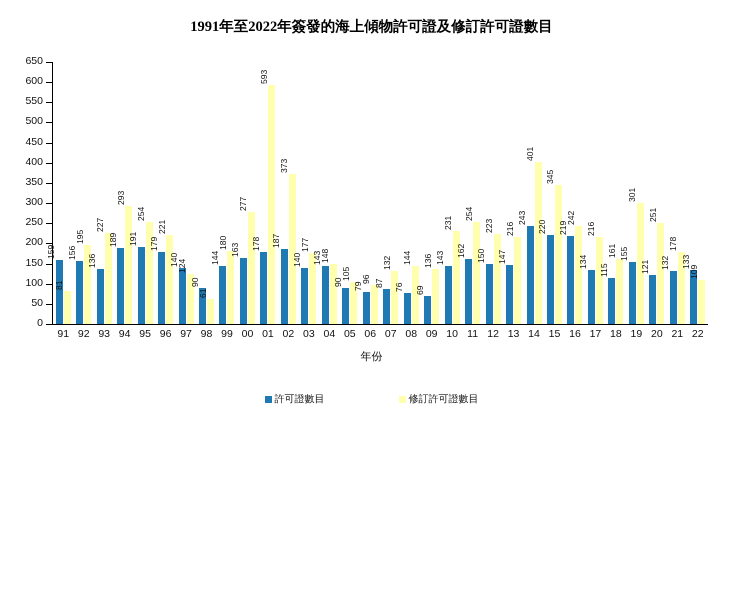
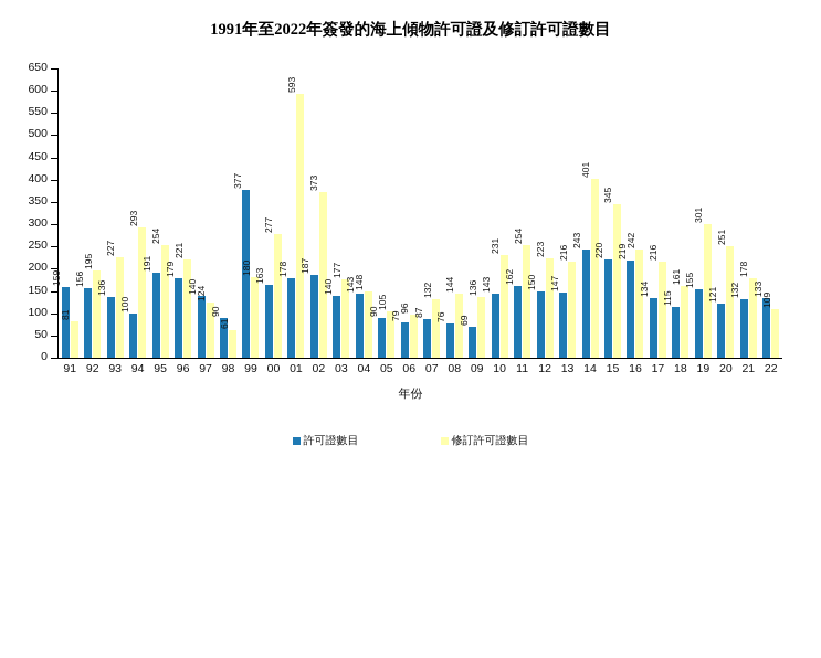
許可證數目/94: 189 -> 100
許可證數目/99: 144 -> 377
